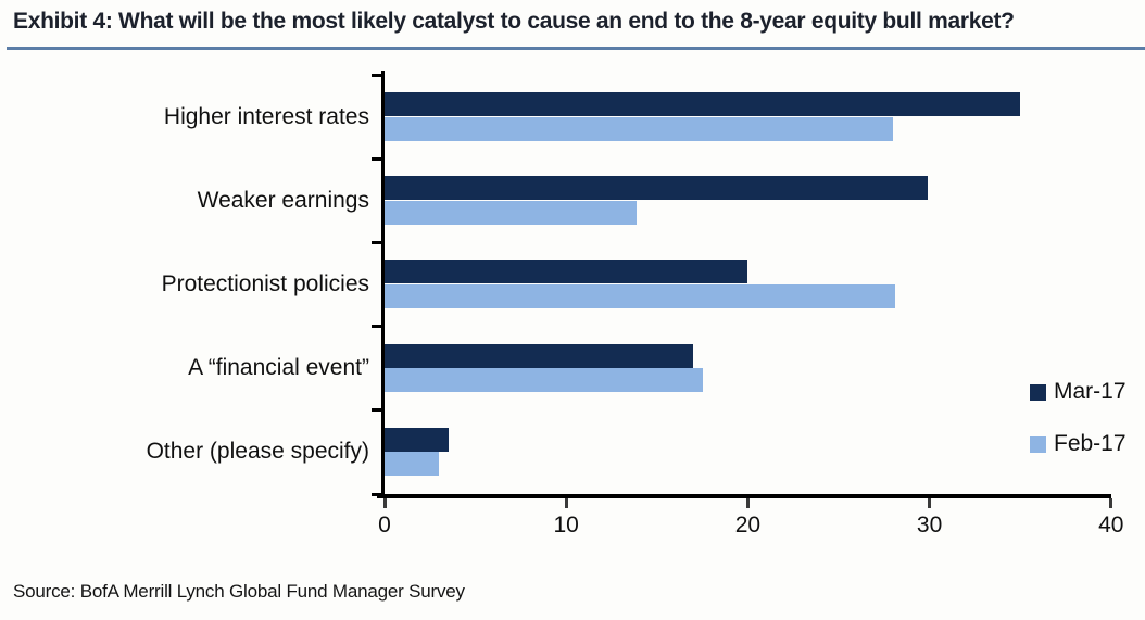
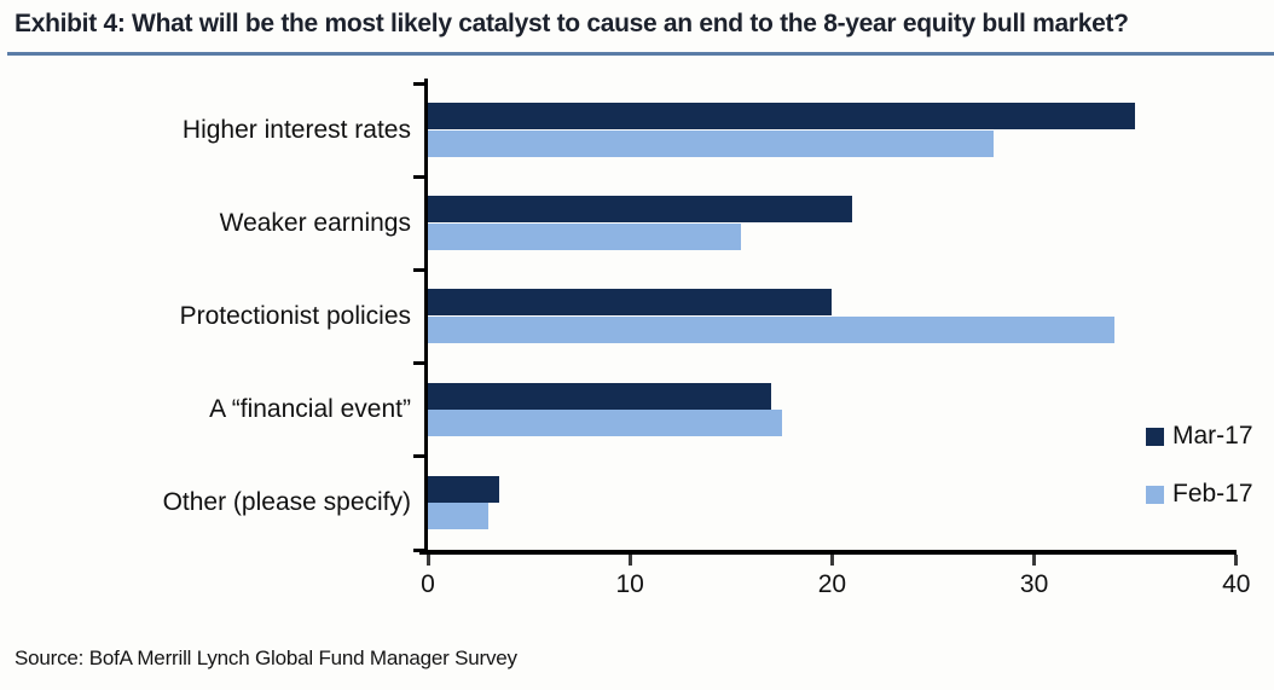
Mar-17/Weaker earnings: 29.9 -> 21.0
Feb-17/Weaker earnings: 13.9 -> 15.5
Feb-17/Protectionist policies: 28.1 -> 34.0
